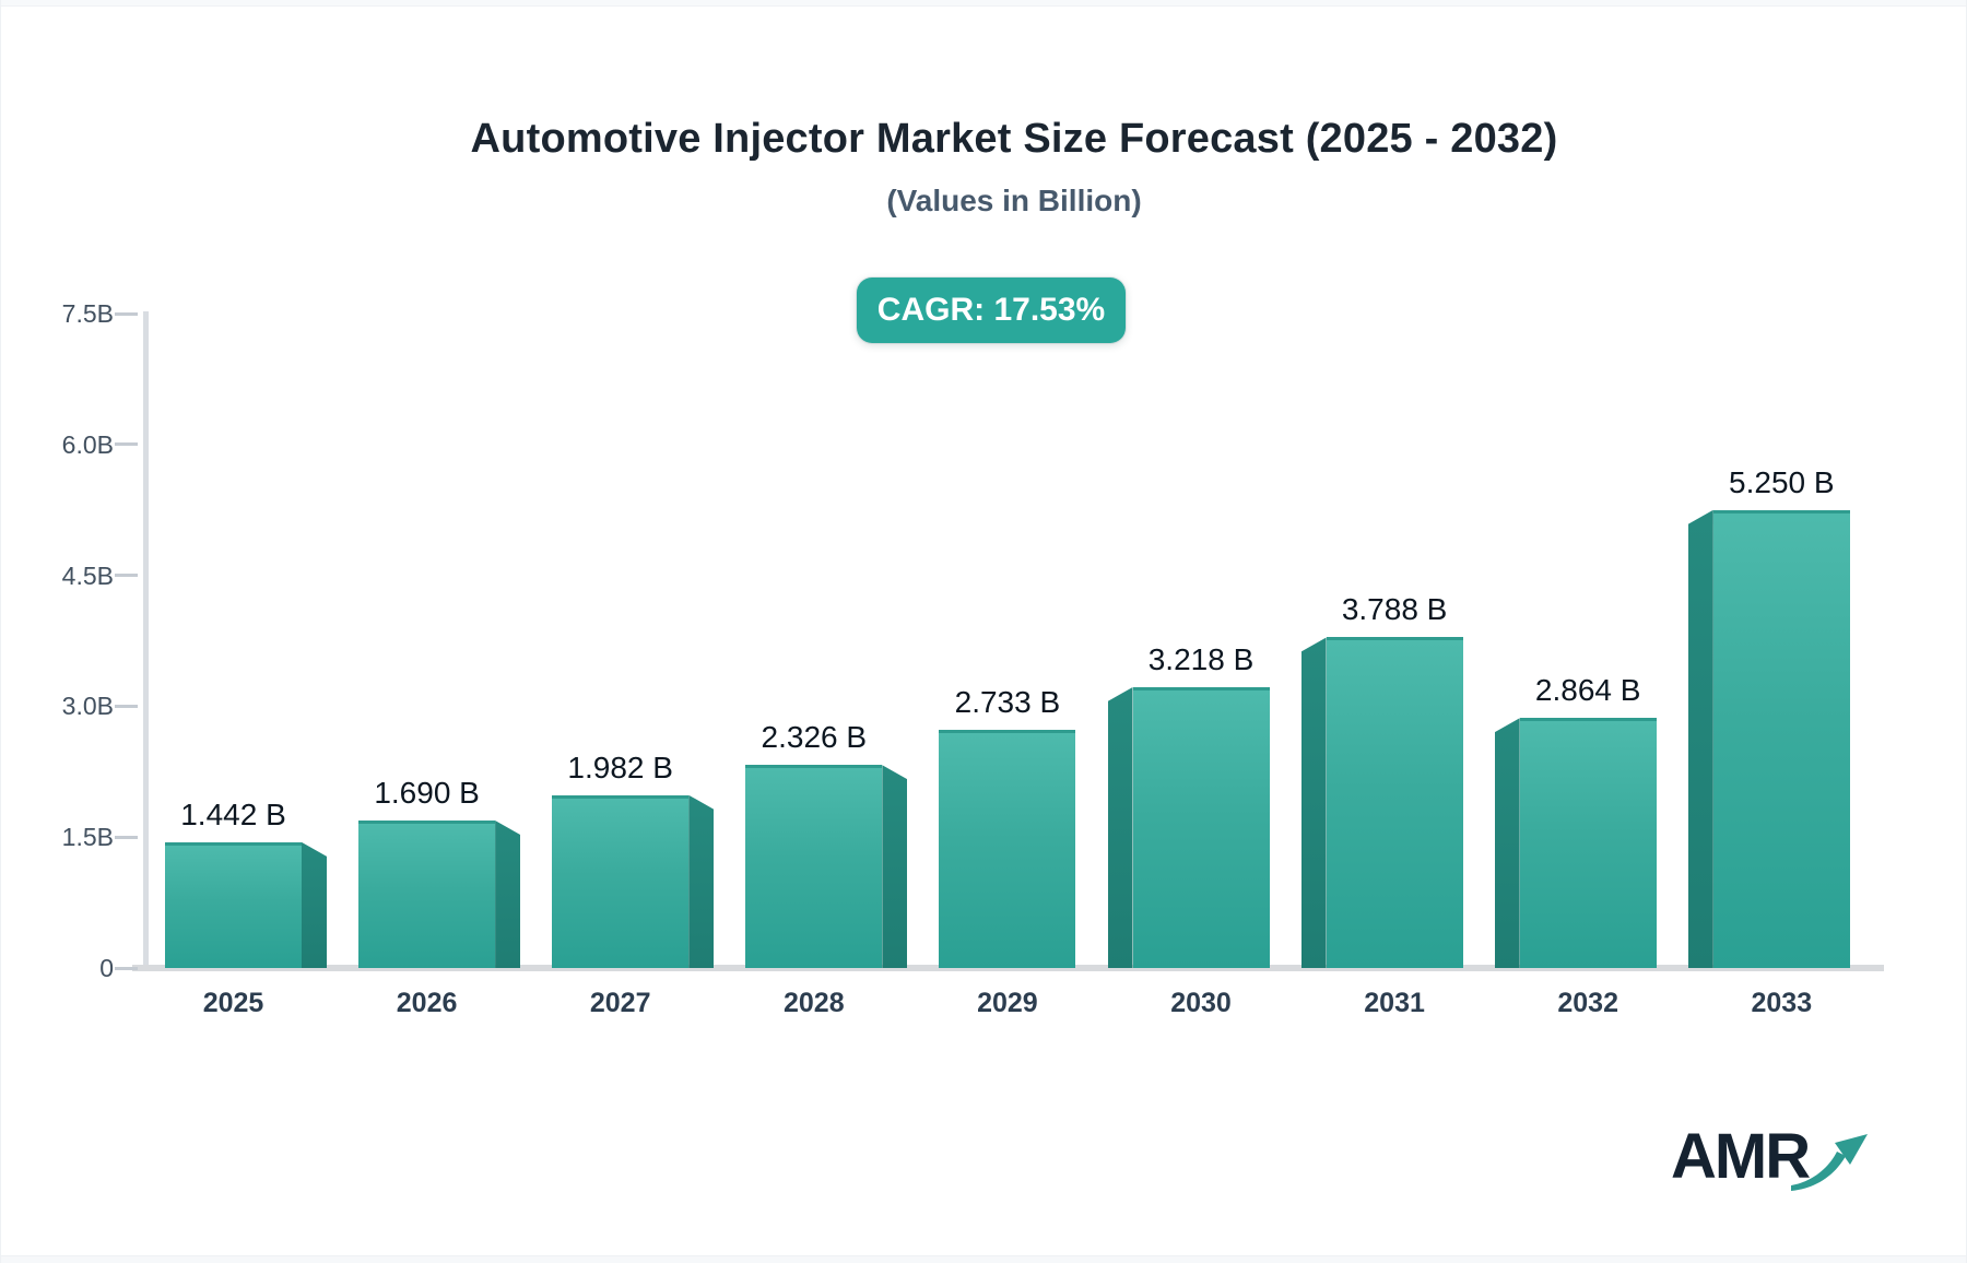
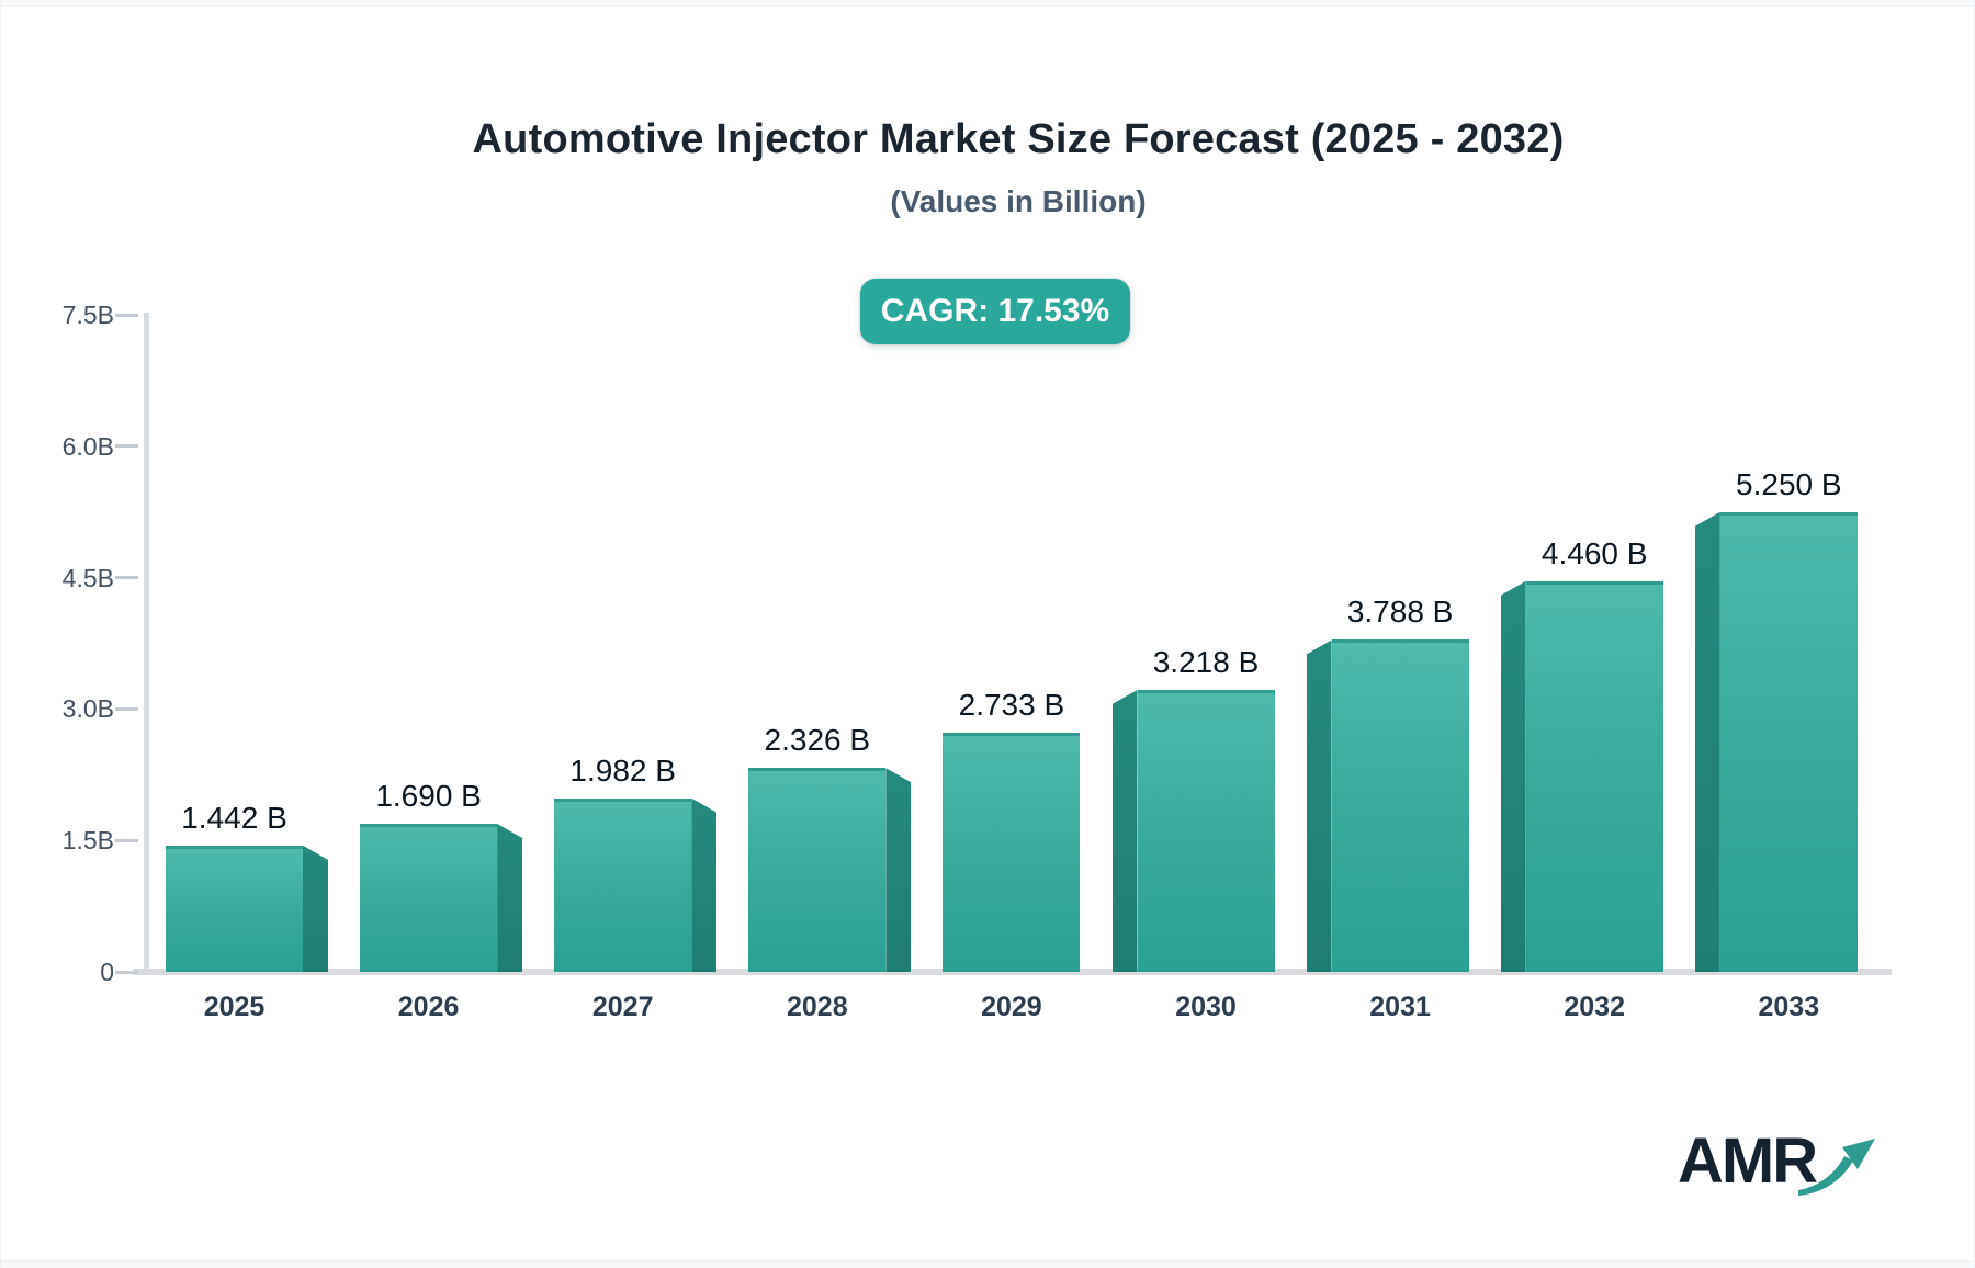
2032: 2.864 -> 4.460
